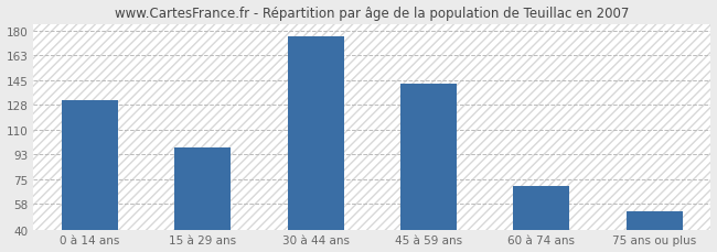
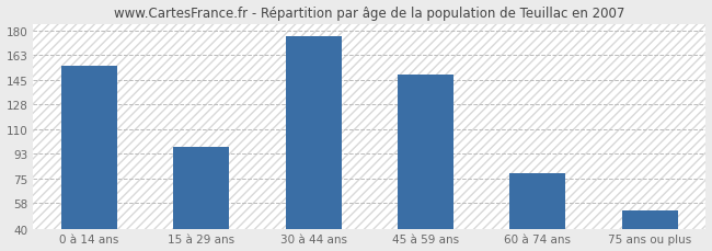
0 à 14 ans: 131 -> 155
45 à 59 ans: 143 -> 149
60 à 74 ans: 71 -> 79
